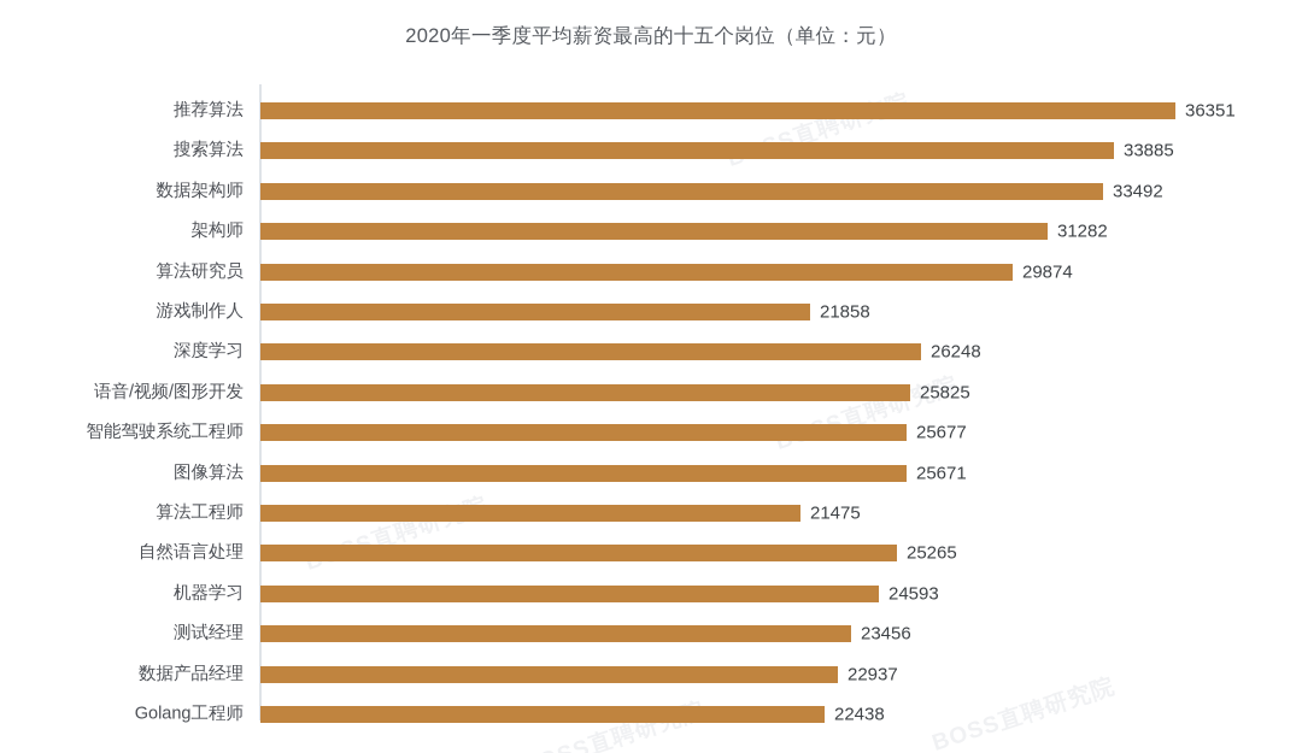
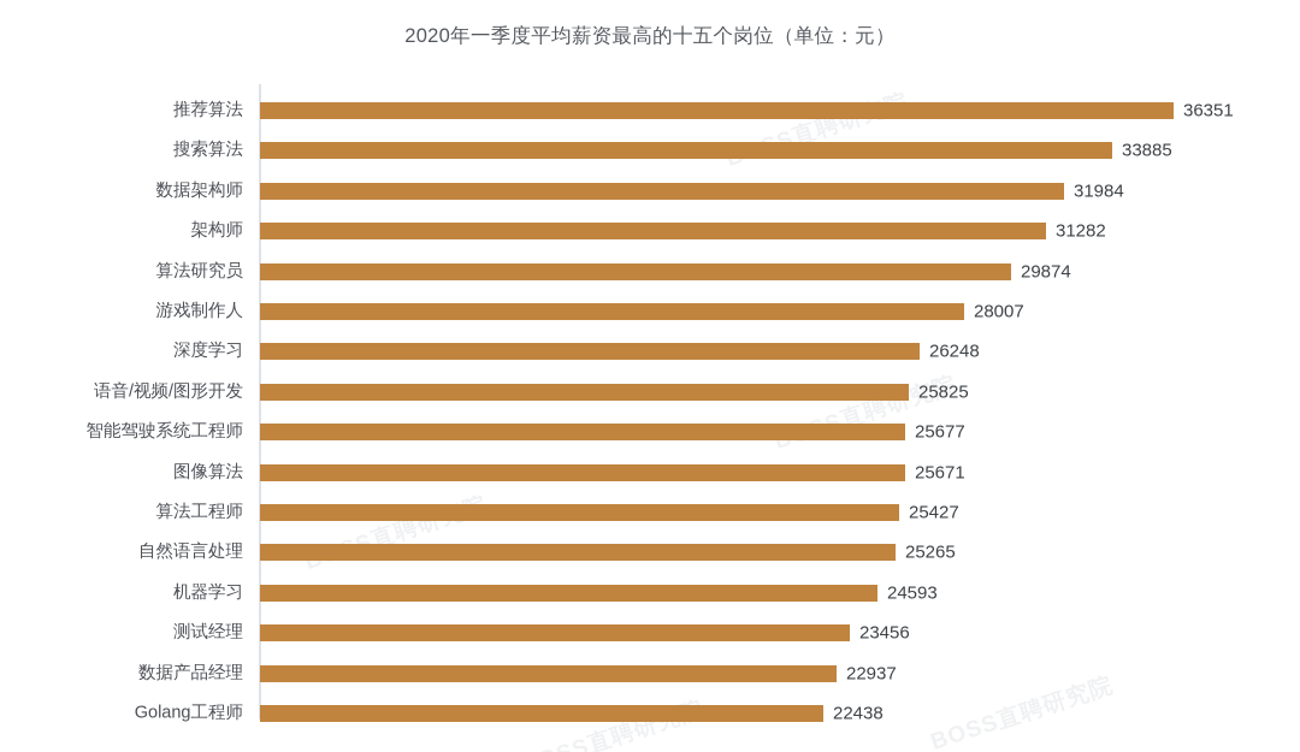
数据架构师: 33492 -> 31984
游戏制作人: 21858 -> 28007
算法工程师: 21475 -> 25427
